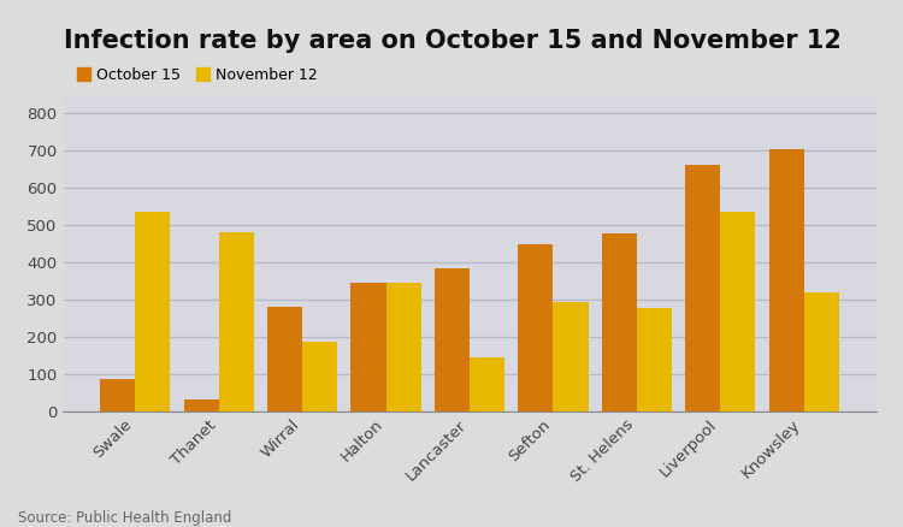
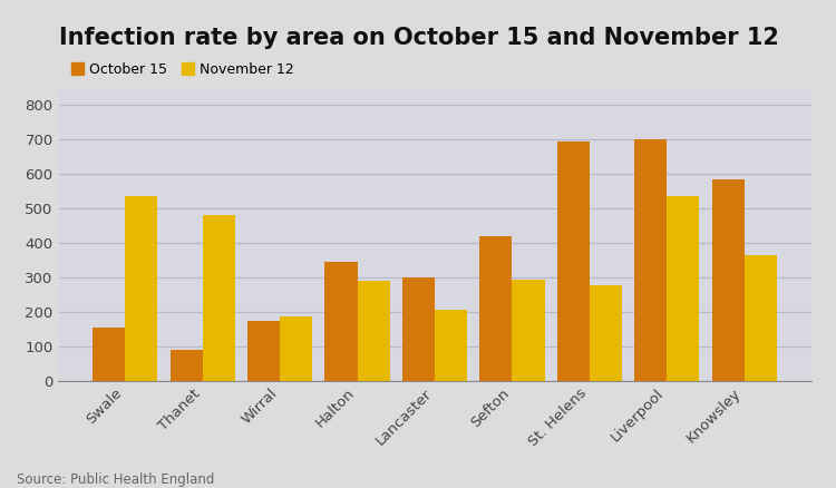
October 15/Swale: 85 -> 155
October 15/Thanet: 30 -> 90
October 15/Wirral: 280 -> 175
November 12/Halton: 345 -> 290
October 15/Lancaster: 385 -> 300
November 12/Lancaster: 145 -> 205
October 15/Sefton: 448 -> 420
October 15/St. Helens: 478 -> 695
October 15/Liverpool: 662 -> 700
October 15/Knowsley: 705 -> 585
November 12/Knowsley: 318 -> 365
